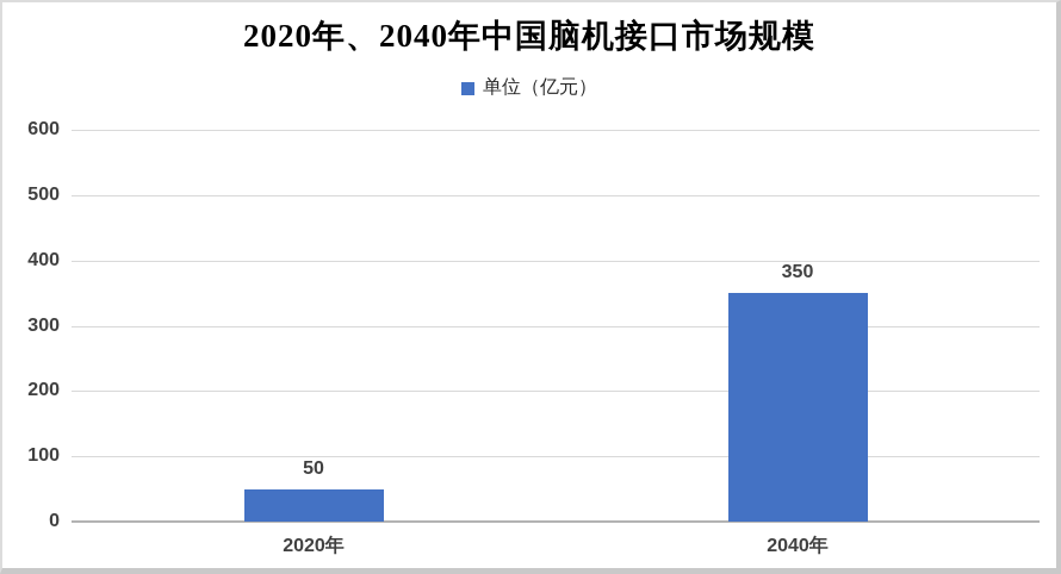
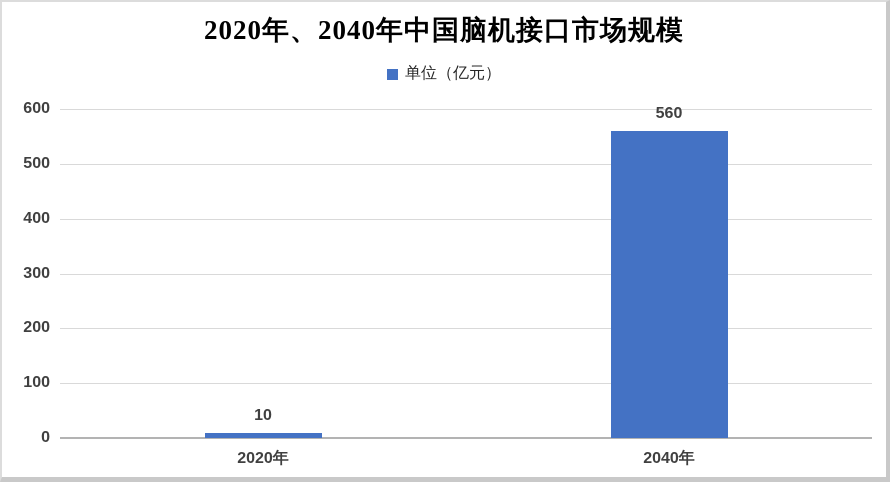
2020年: 50 -> 10
2040年: 350 -> 560
